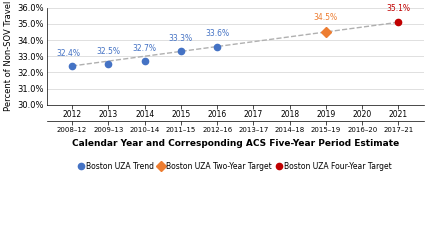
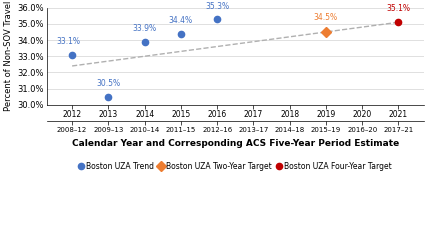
2012: 32.4% -> 33.1%
2013: 32.5% -> 30.5%
2014: 32.7% -> 33.9%
2015: 33.3% -> 34.4%
2016: 33.6% -> 35.3%
